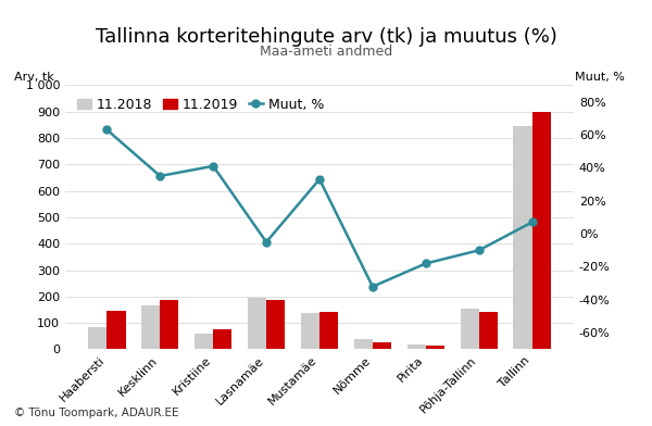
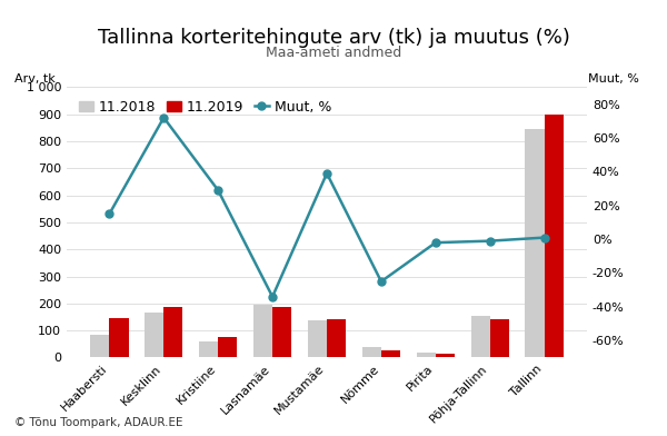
Muut, %/Haabersti: 63% -> 15%
Muut, %/Kesklinn: 35% -> 72%
Muut, %/Kristiine: 41% -> 29%
Muut, %/Lasnamäe: -5% -> -34%
Muut, %/Mustamäe: 33% -> 39%
Muut, %/Nõmme: -32% -> -25%
Muut, %/Pirita: -18% -> -2%
Muut, %/Põhja-Tallinn: -10% -> -1%
Muut, %/Tallinn: 7% -> 1%
